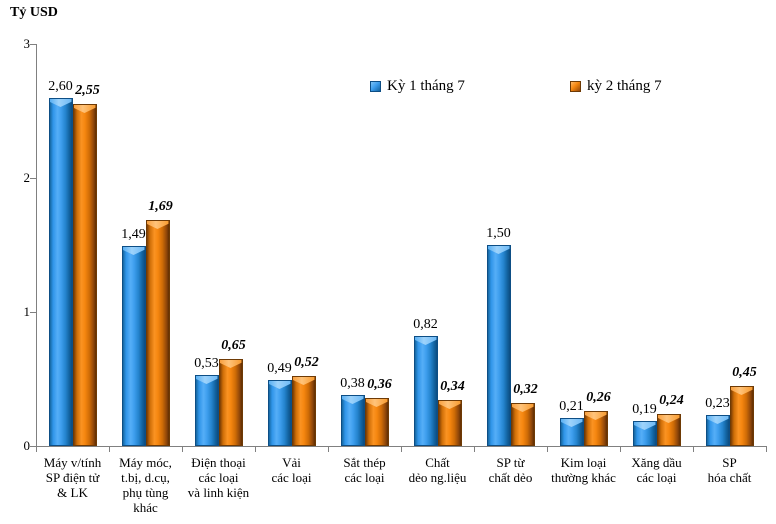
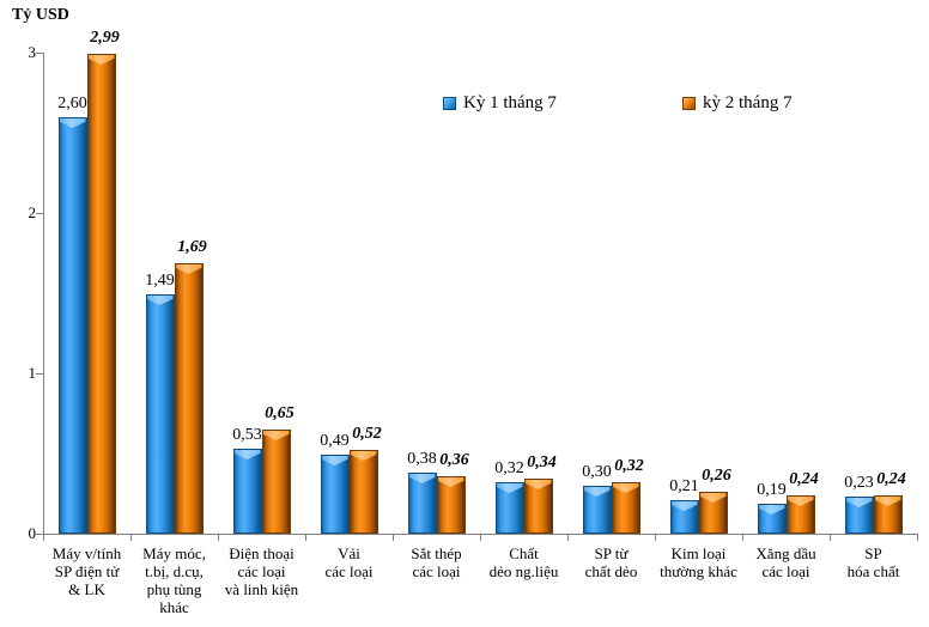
kỳ 2 tháng 7/Máy v/tính SP điện tử & LK: 2,55 -> 2,99
Kỳ 1 tháng 7/Chất dẻo ng.liệu: 0,82 -> 0,32
Kỳ 1 tháng 7/SP từ chất dẻo: 1,50 -> 0,30
kỳ 2 tháng 7/SP hóa chất: 0,45 -> 0,24
